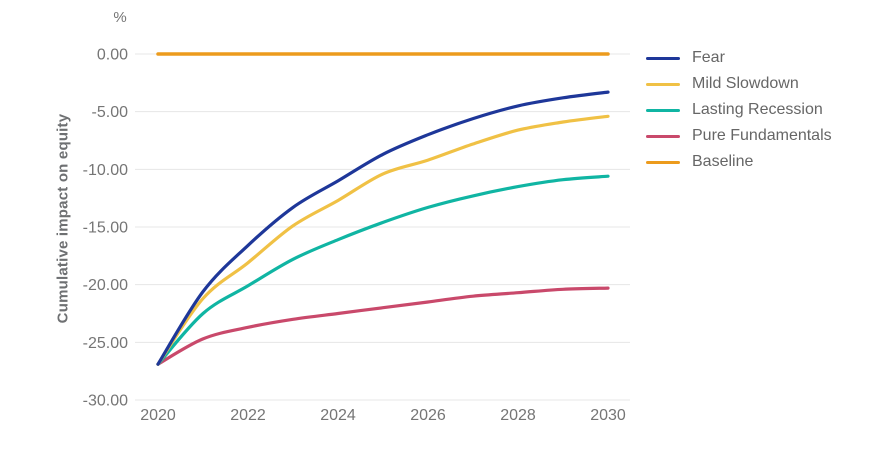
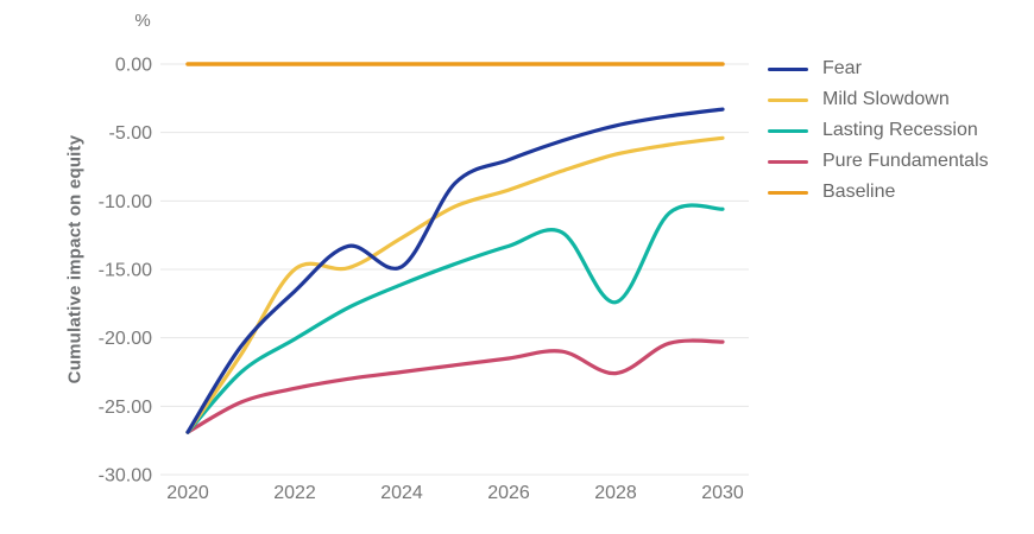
Mild Slowdown/2022: -18.1 -> -15.0
Fear/2024: -11.0 -> -14.8
Lasting Recession/2028: -11.5 -> -17.4
Pure Fundamentals/2028: -20.7 -> -22.6
